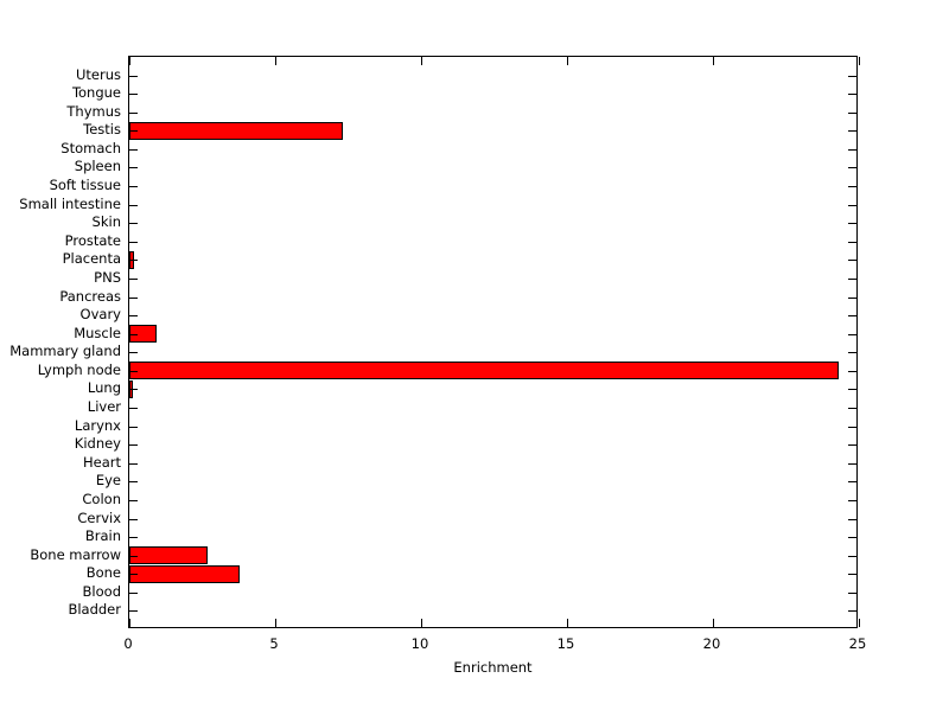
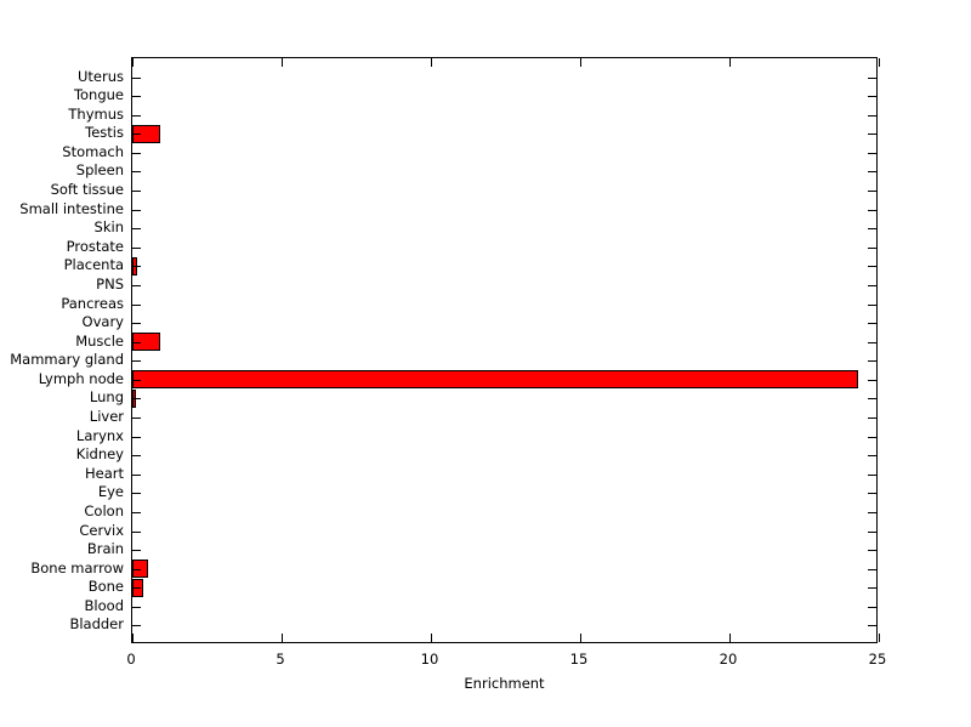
Testis: 7.3 -> 0.9
Bone marrow: 2.7 -> 0.5
Bone: 3.8 -> 0.4
